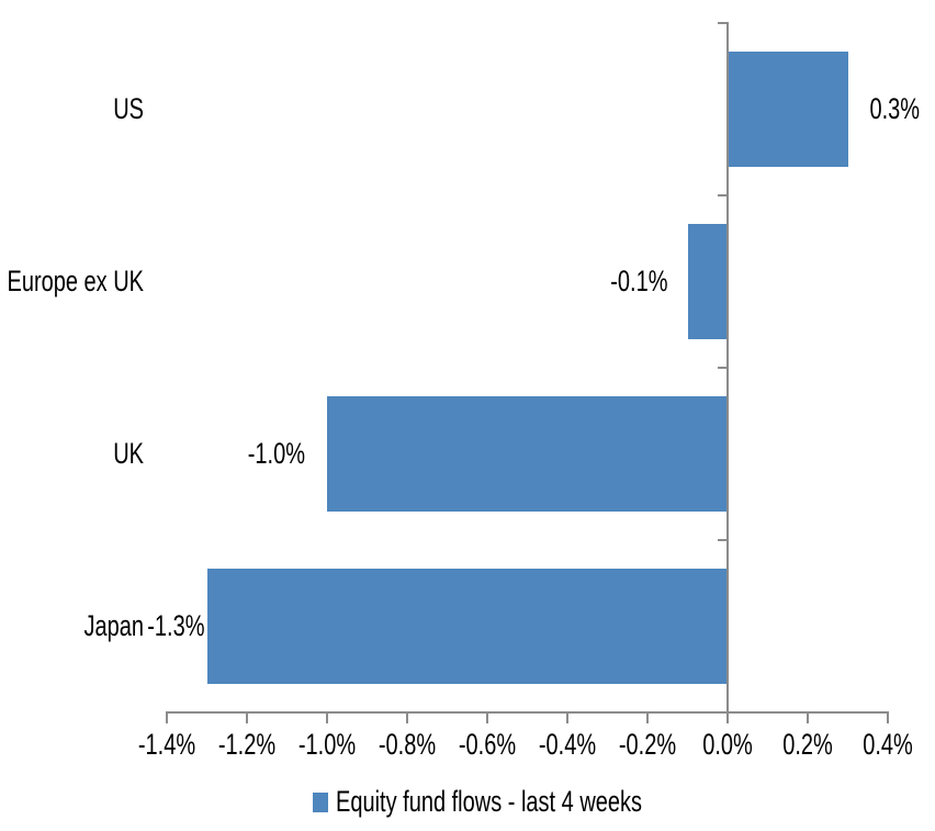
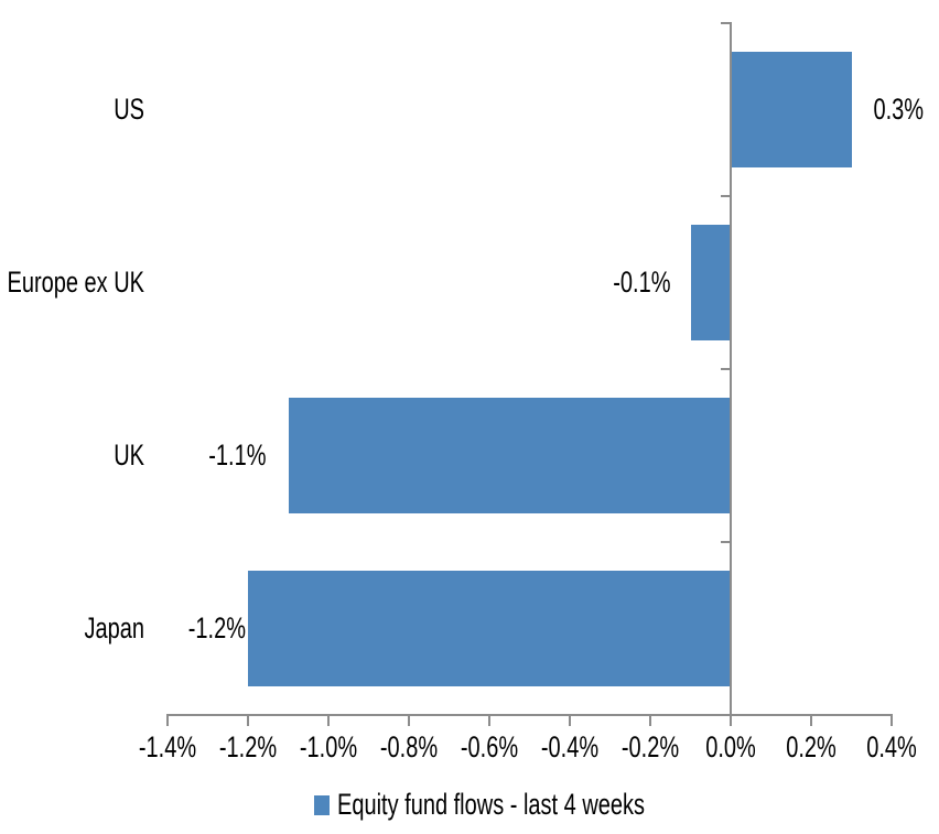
UK: -1.0% -> -1.1%
Japan: -1.3% -> -1.2%
